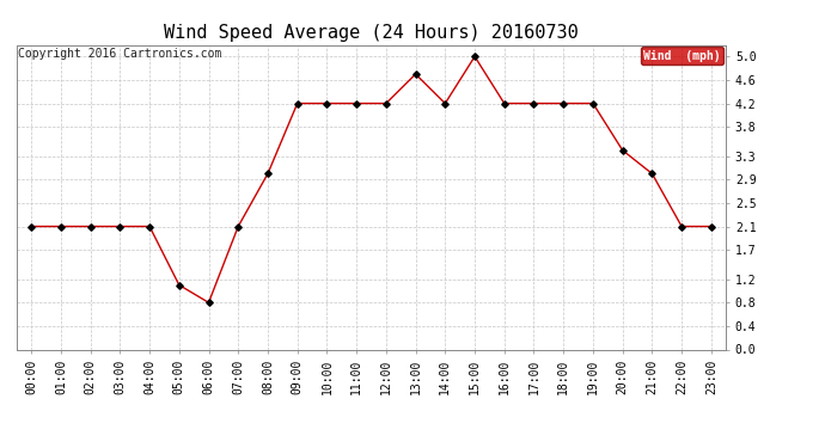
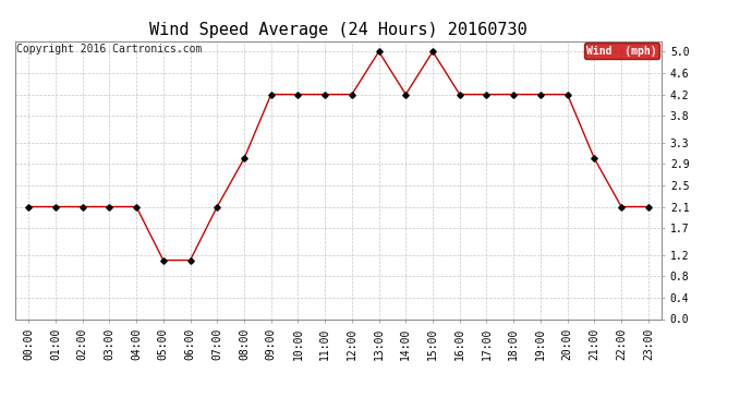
06:00: 0.8 -> 1.1
13:00: 4.7 -> 5.0
20:00: 3.4 -> 4.2
